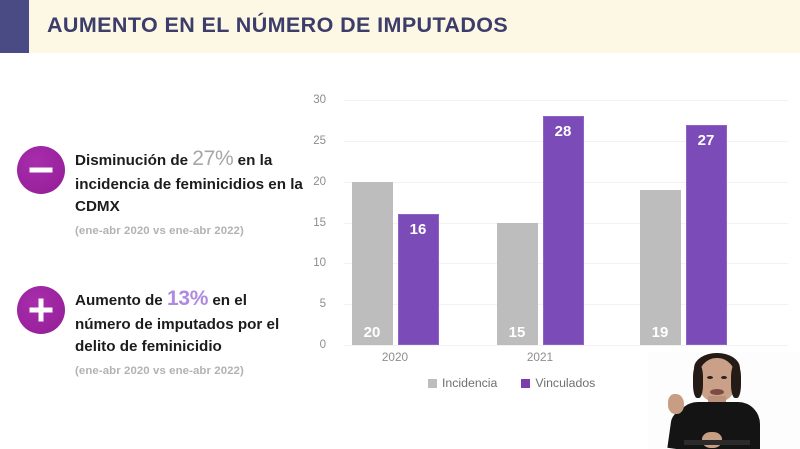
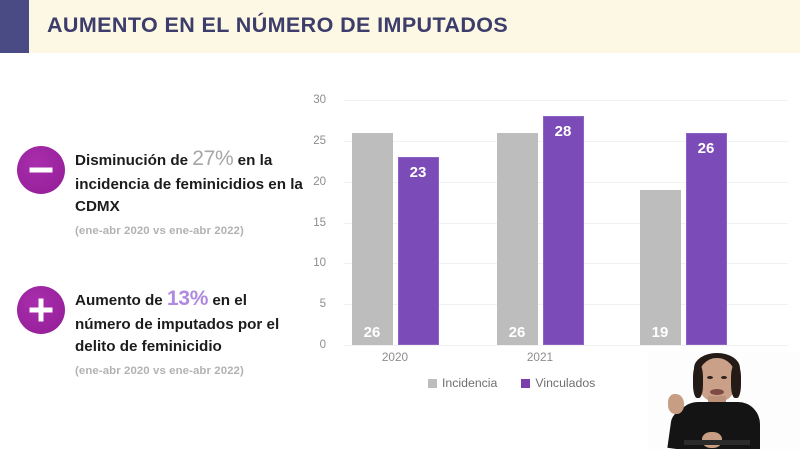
Incidencia/2020: 20 -> 26
Vinculados/2020: 16 -> 23
Incidencia/2021: 15 -> 26
Vinculados/2022: 27 -> 26
